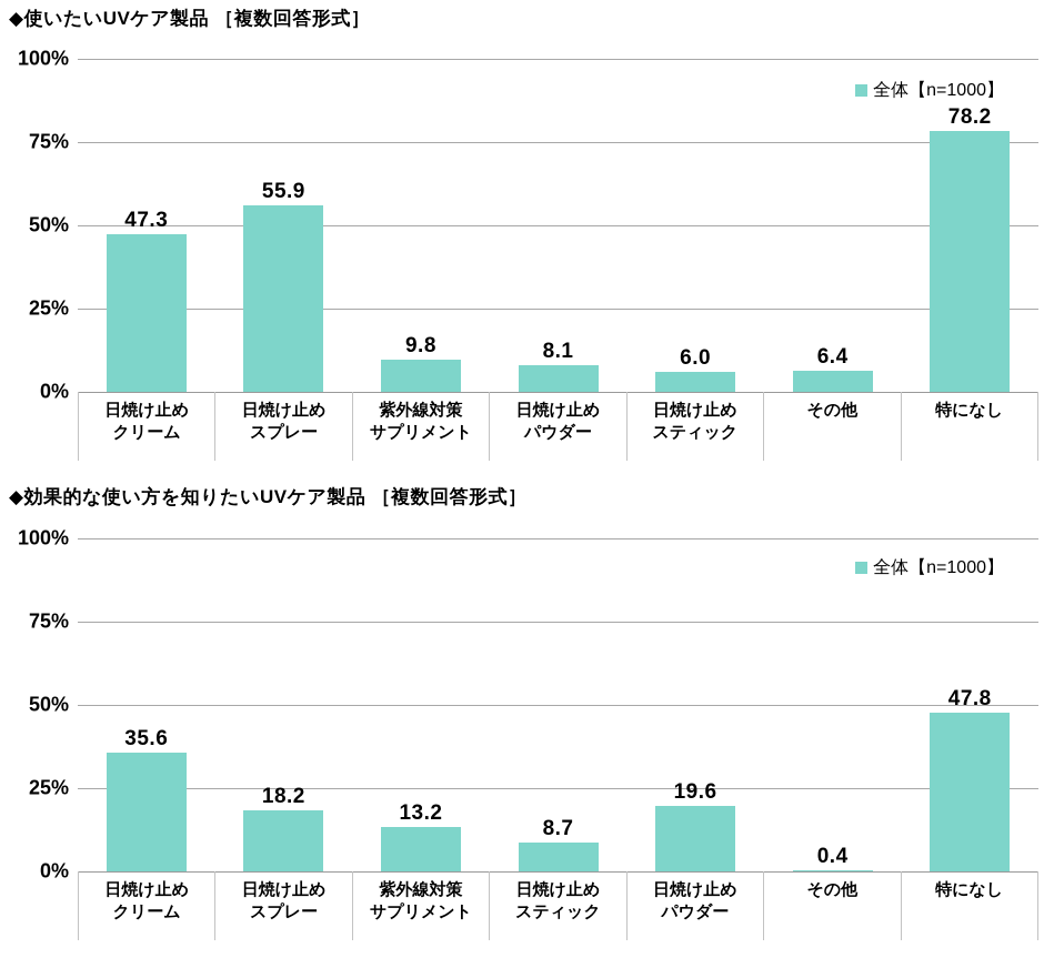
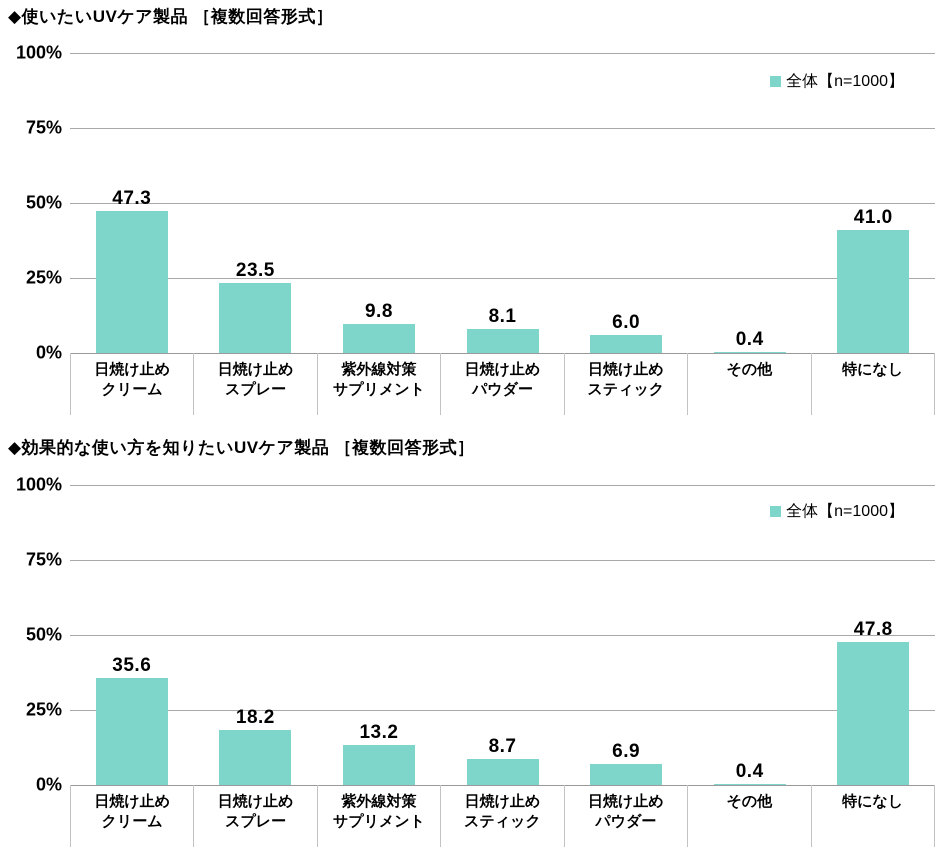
◆使いたいUVケア製品 ［複数回答形式］/日焼け止め スプレー: 55.9 -> 23.5
◆使いたいUVケア製品 ［複数回答形式］/その他: 6.4 -> 0.4
◆使いたいUVケア製品 ［複数回答形式］/特になし: 78.2 -> 41.0
◆効果的な使い方を知りたいUVケア製品 ［複数回答形式］/日焼け止め パウダー: 19.6 -> 6.9
